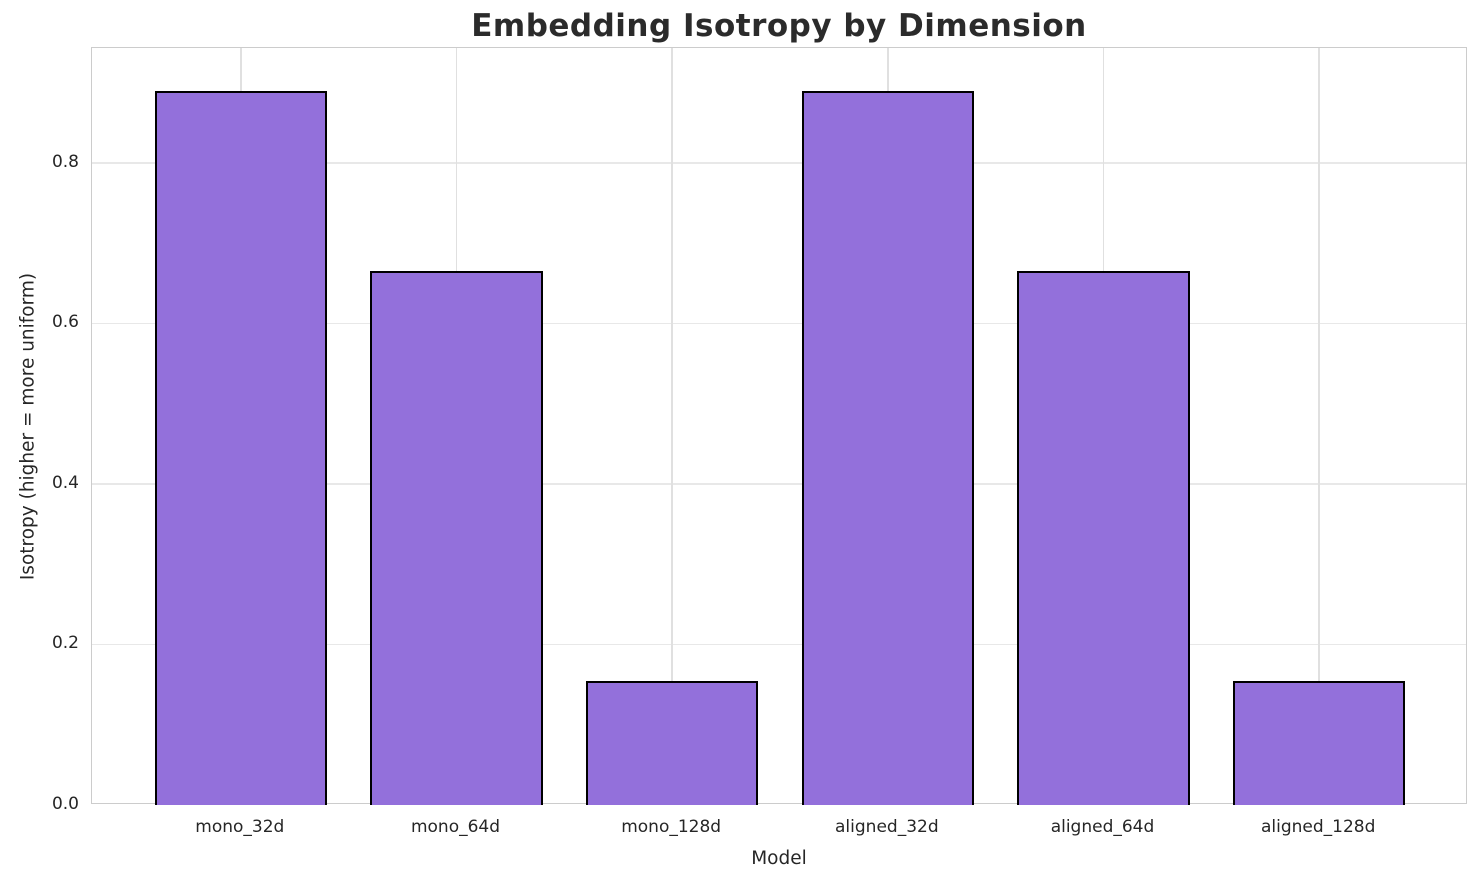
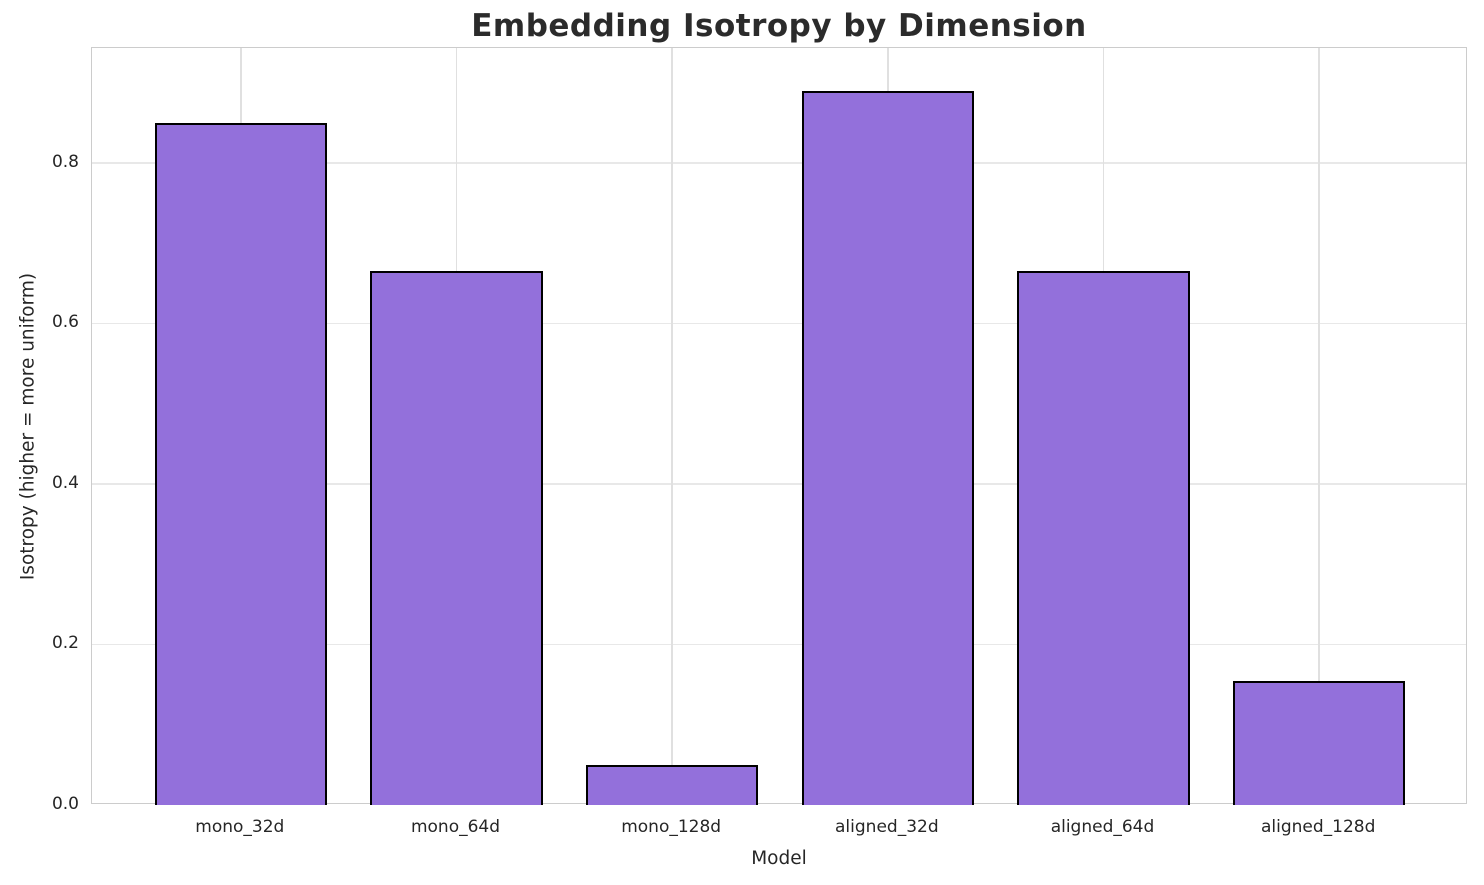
mono_32d: 0.89 -> 0.85
mono_128d: 0.15 -> 0.05
